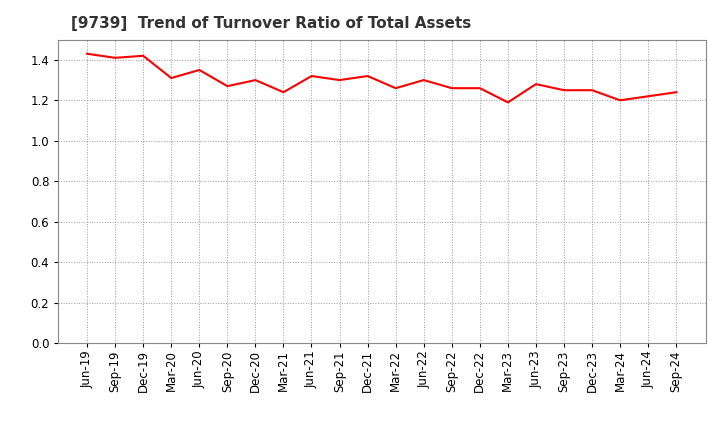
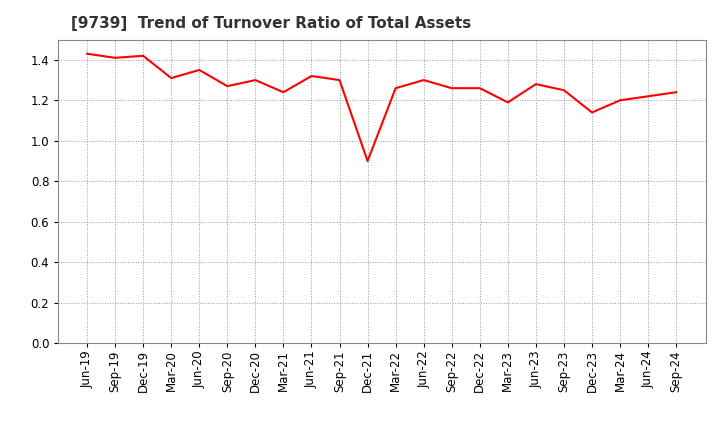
Dec-21: 1.32 -> 0.90
Dec-23: 1.25 -> 1.14
